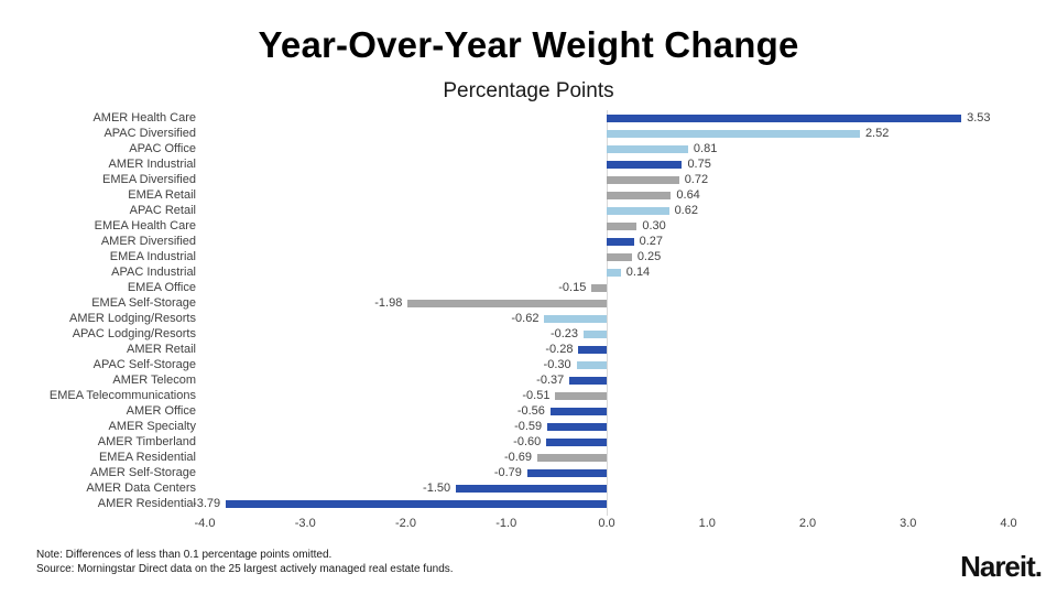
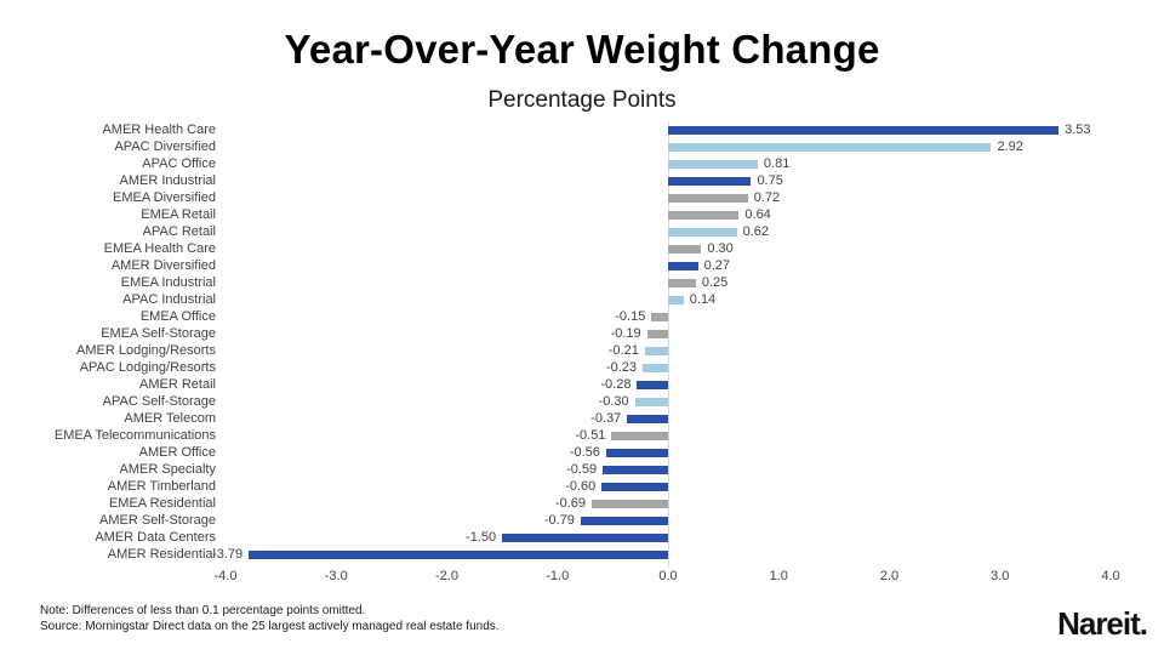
APAC Diversified: 2.52 -> 2.92
EMEA Self-Storage: -1.98 -> -0.19
AMER Lodging/Resorts: -0.62 -> -0.21
